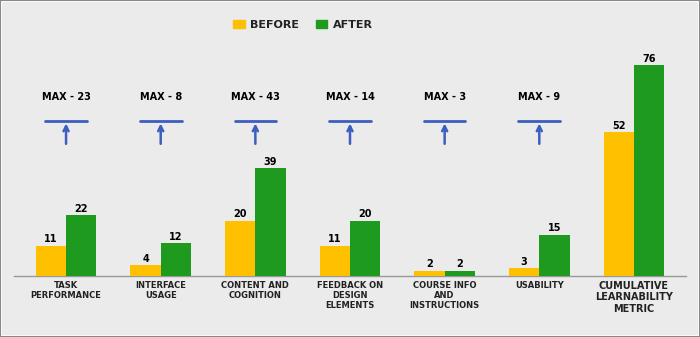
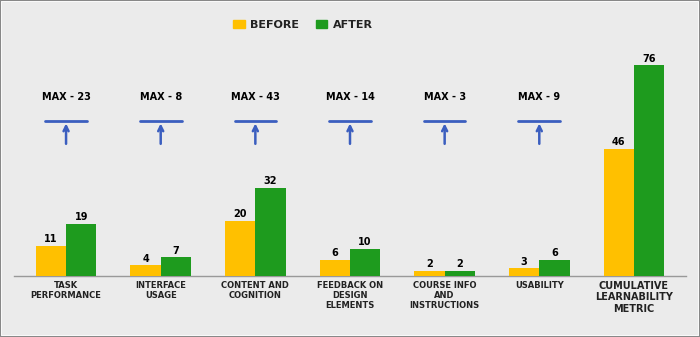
AFTER/TASK PERFORMANCE: 22 -> 19
AFTER/INTERFACE USAGE: 12 -> 7
AFTER/CONTENT AND COGNITION: 39 -> 32
BEFORE/FEEDBACK ON DESIGN ELEMENTS: 11 -> 6
AFTER/FEEDBACK ON DESIGN ELEMENTS: 20 -> 10
AFTER/USABILITY: 15 -> 6
BEFORE/CUMULATIVE LEARNABILITY METRIC: 52 -> 46
